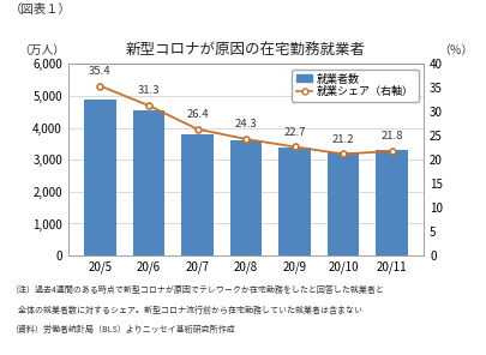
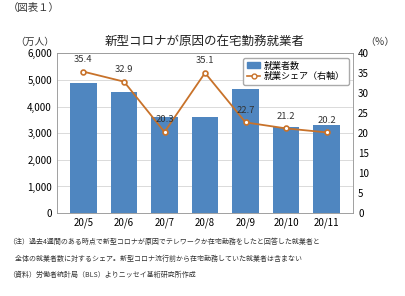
就業シェア（右軸）/20/6: 31.3 -> 32.9
就業者数/20/7: 3,800 -> 3,600
就業シェア（右軸）/20/7: 26.4 -> 20.3
就業シェア（右軸）/20/8: 24.3 -> 35.1
就業者数/20/9: 3,380 -> 4,650
就業シェア（右軸）/20/11: 21.8 -> 20.2
